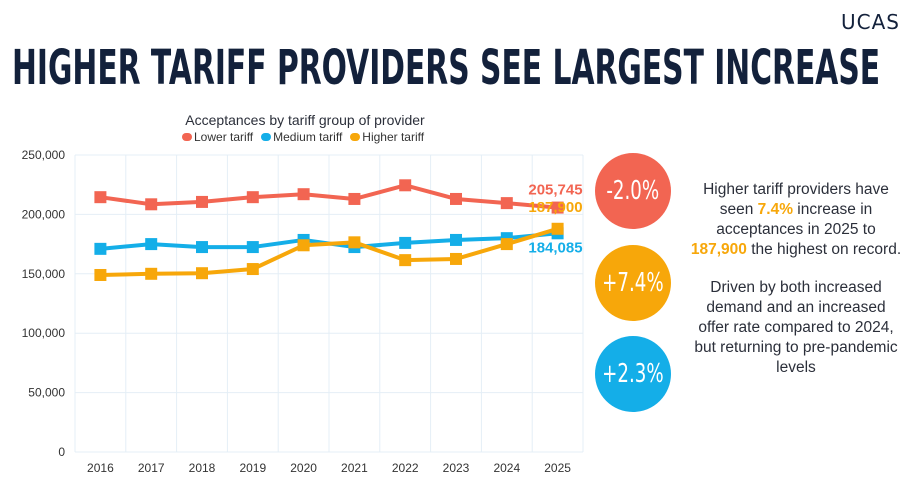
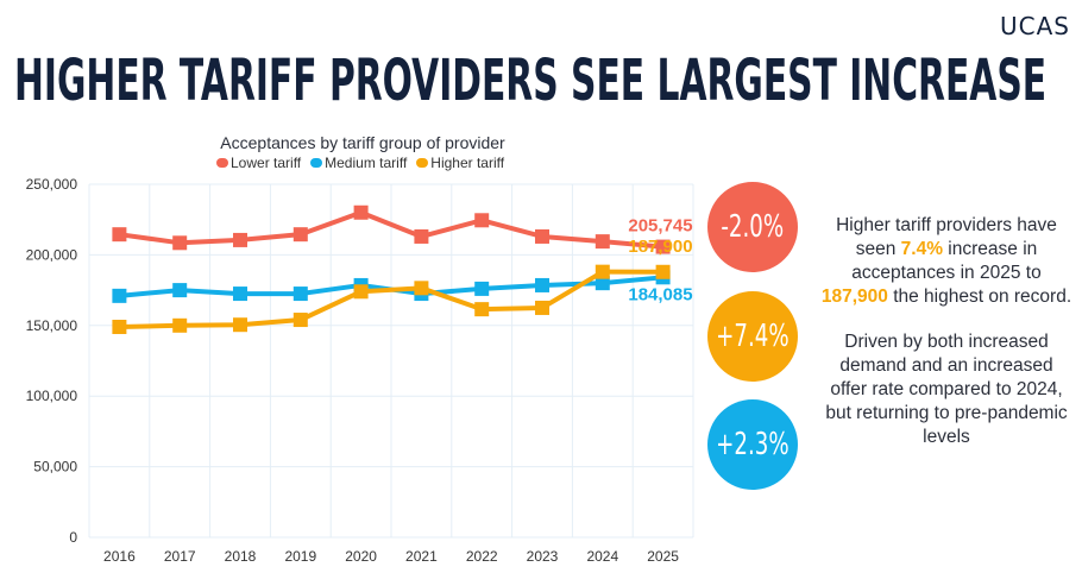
Lower tariff/2020: 217000 -> 230000
Higher tariff/2024: 175000 -> 188000
